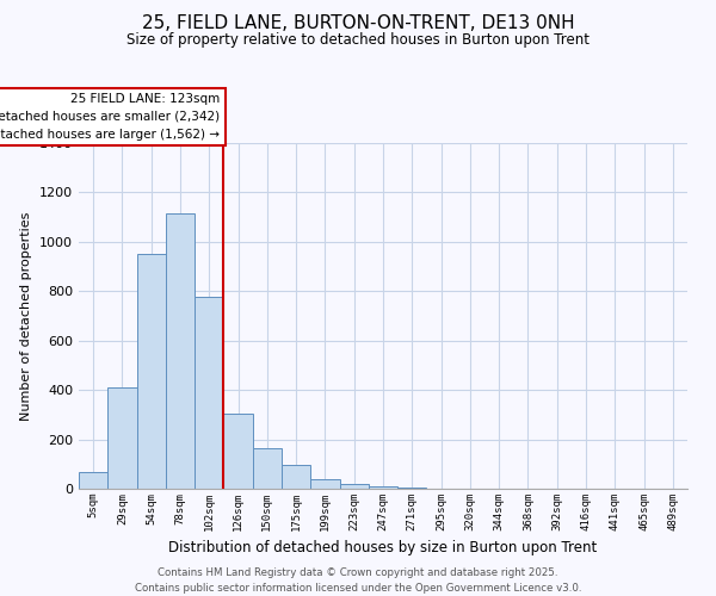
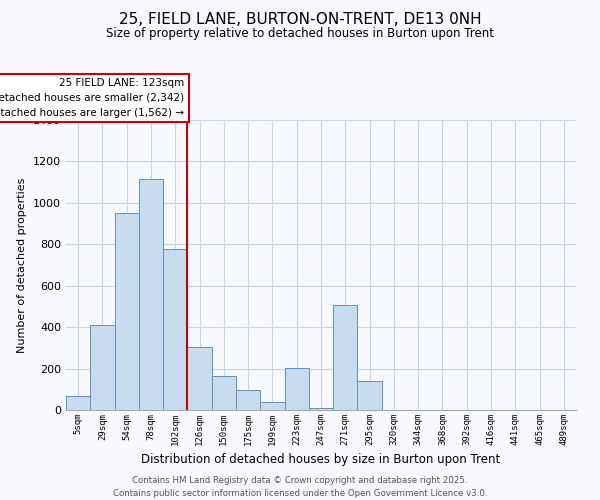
223sqm: 20 -> 205
271sqm: 5 -> 505
295sqm: 2 -> 140
